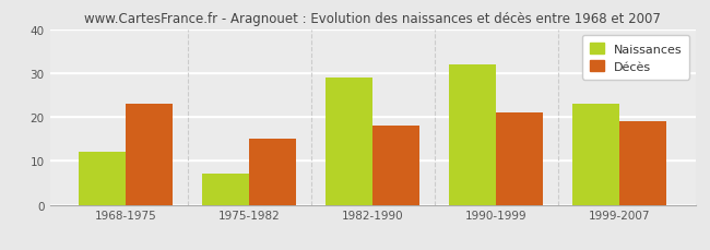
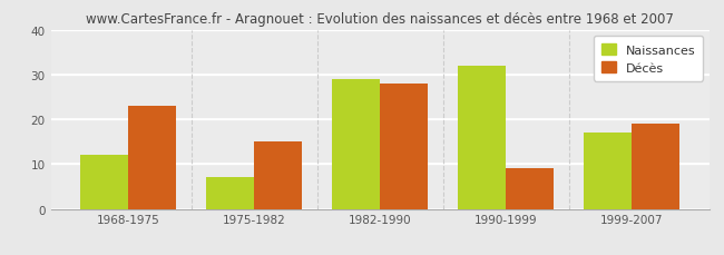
Décès/1982-1990: 18 -> 28
Décès/1990-1999: 21 -> 9
Naissances/1999-2007: 23 -> 17
